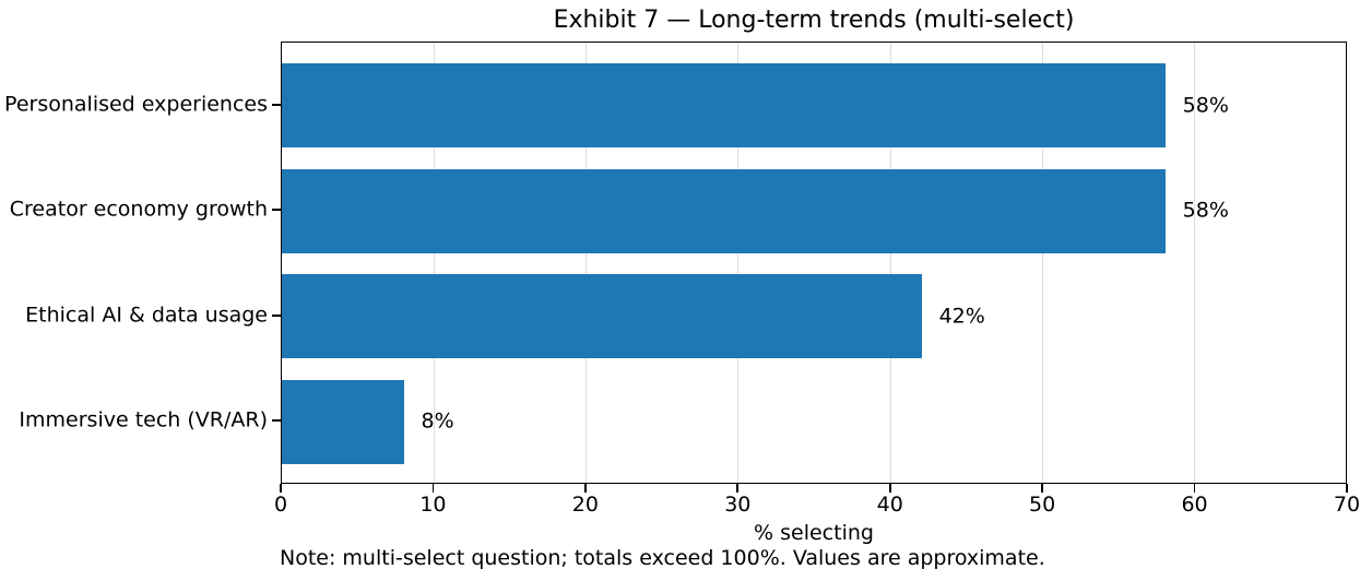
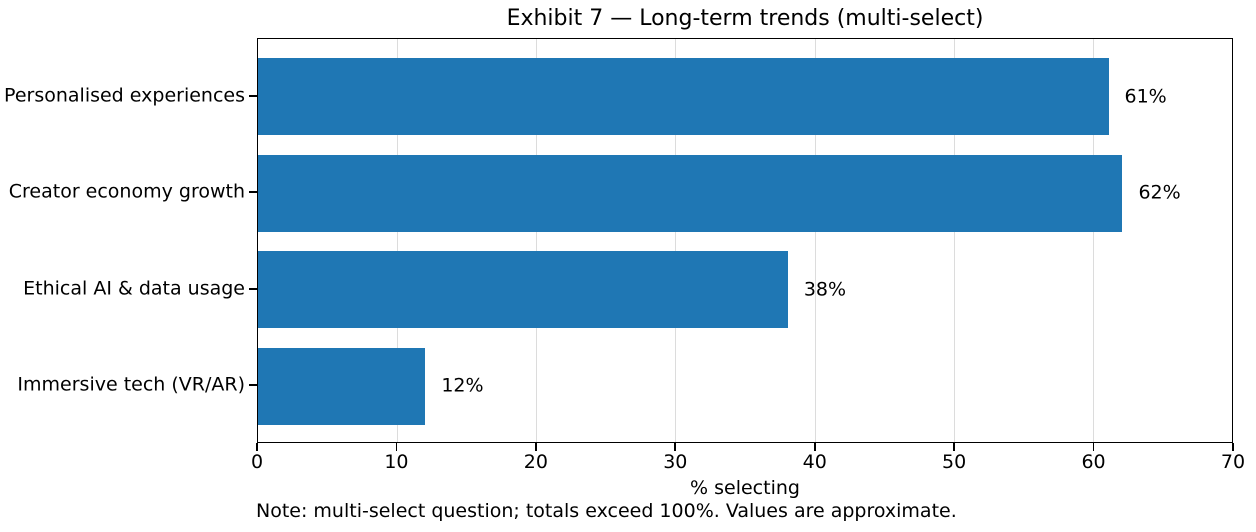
Personalised experiences: 58% -> 61%
Creator economy growth: 58% -> 62%
Ethical AI & data usage: 42% -> 38%
Immersive tech (VR/AR): 8% -> 12%
